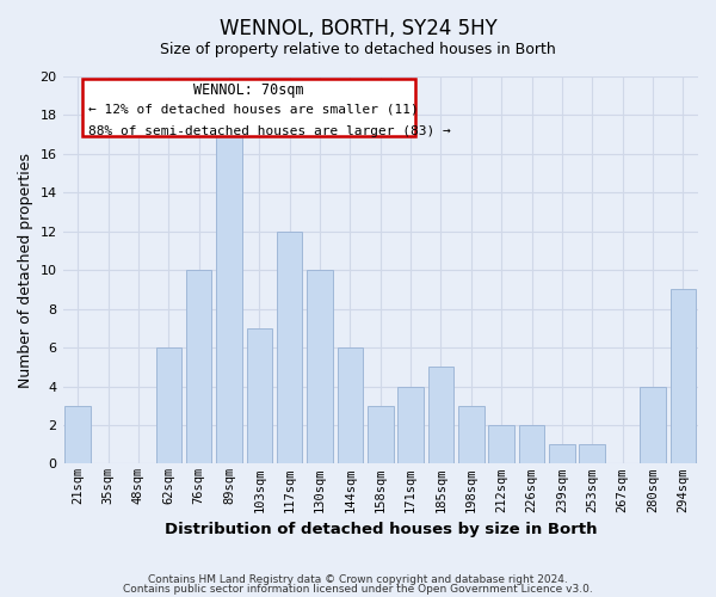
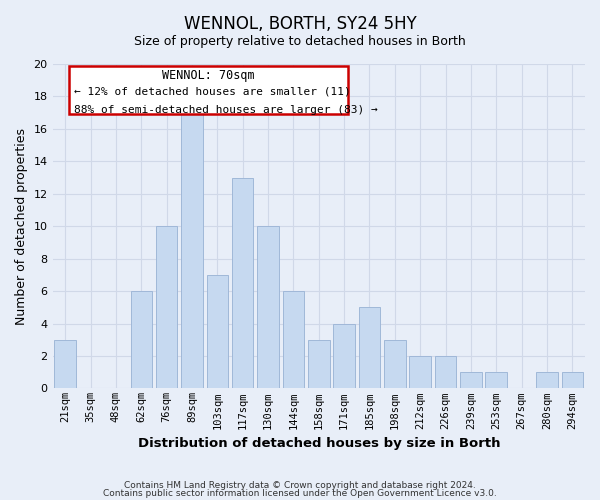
117sqm: 12 -> 13
280sqm: 4 -> 1
294sqm: 9 -> 1
